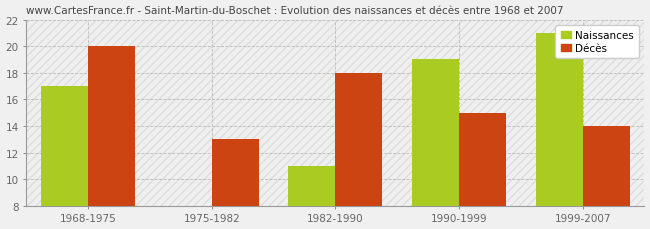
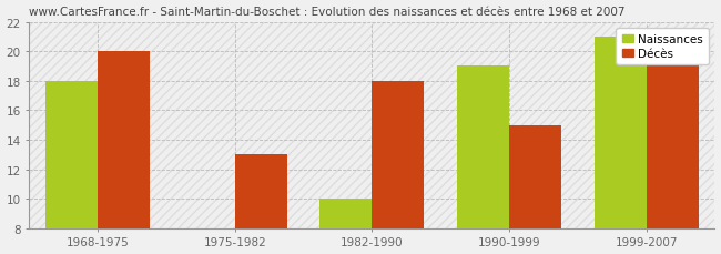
Naissances/1968-1975: 17 -> 18
Naissances/1982-1990: 11 -> 10
Décès/1999-2007: 14 -> 19
